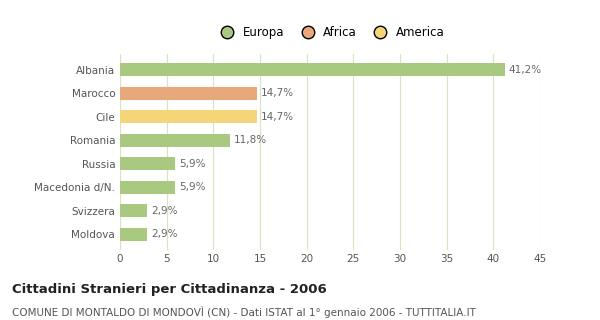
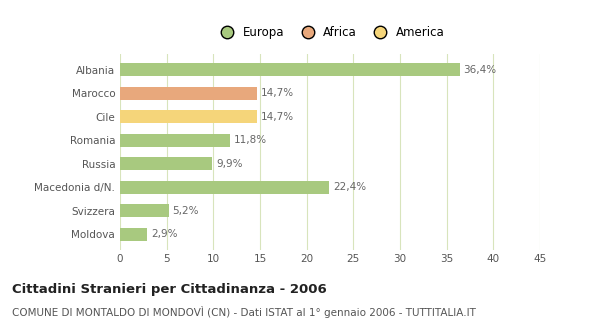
Albania: 41,2% -> 36,4%
Russia: 5,9% -> 9,9%
Macedonia d/N.: 5,9% -> 22,4%
Svizzera: 2,9% -> 5,2%
